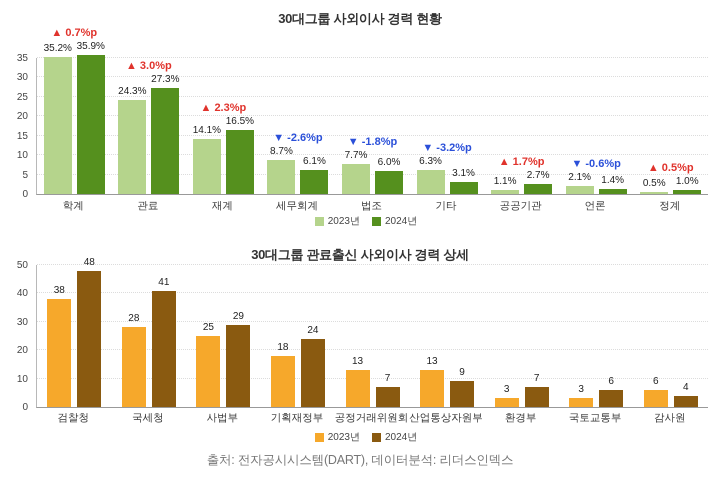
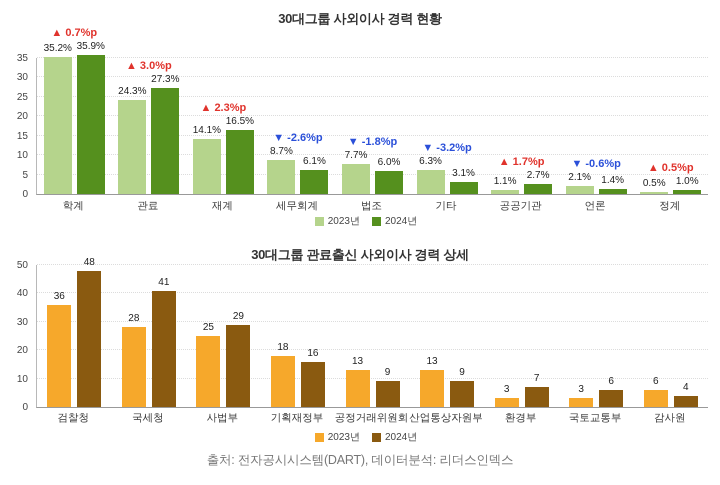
30대그룹 관료출신 사외이사 경력 상세/2023년/검찰청: 38 -> 36
30대그룹 관료출신 사외이사 경력 상세/2024년/기획재정부: 24 -> 16
30대그룹 관료출신 사외이사 경력 상세/2024년/공정거래위원회: 7 -> 9
